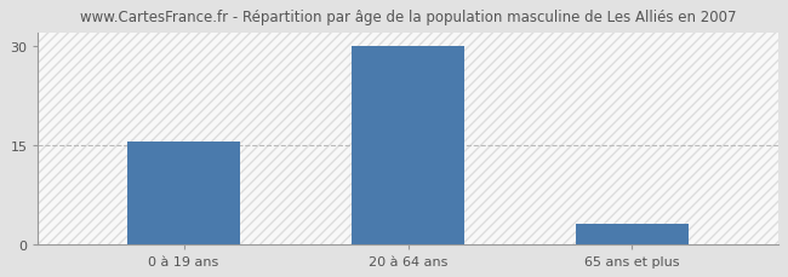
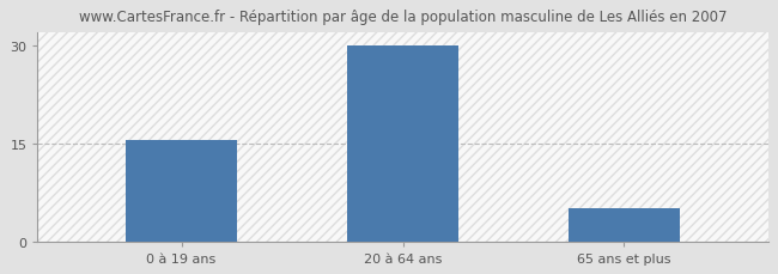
65 ans et plus: 3.0 -> 5.0
